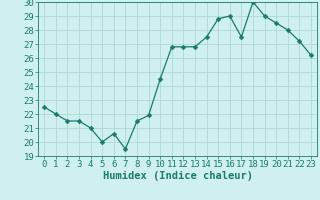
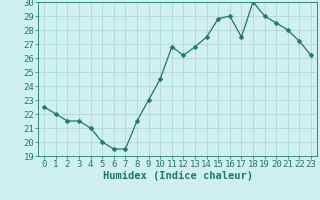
6: 20.6 -> 19.5
9: 21.9 -> 23.0
12: 26.8 -> 26.2
